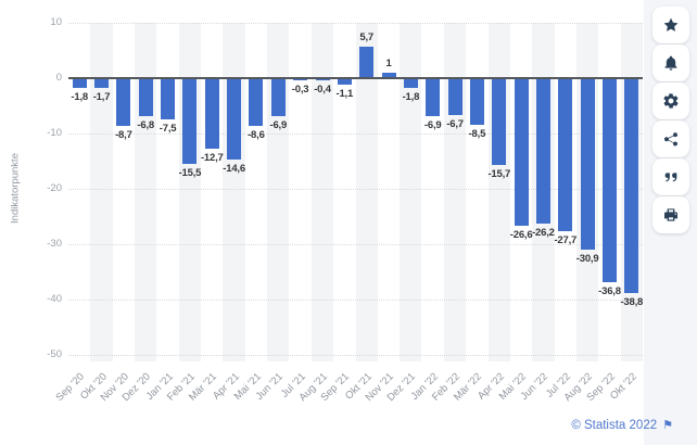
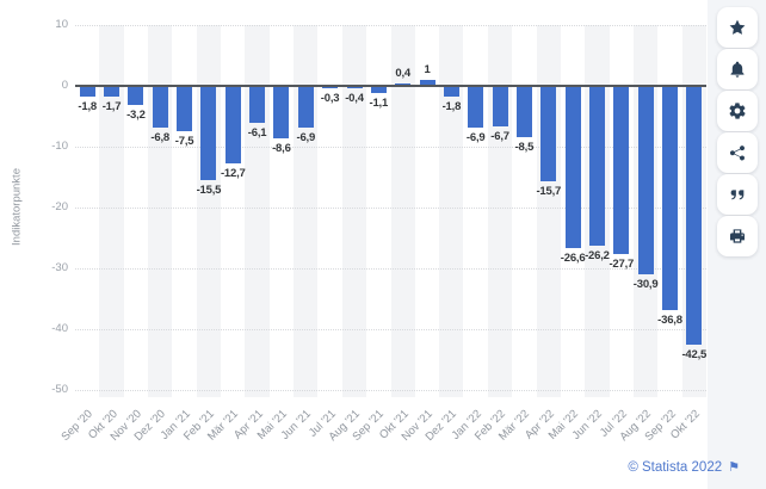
Nov '20: -8,7 -> -3,2
Apr '21: -14,6 -> -6,1
Okt '21: 5,7 -> 0,4
Okt '22: -38,8 -> -42,5
